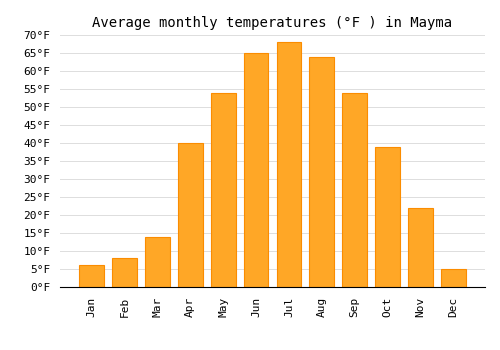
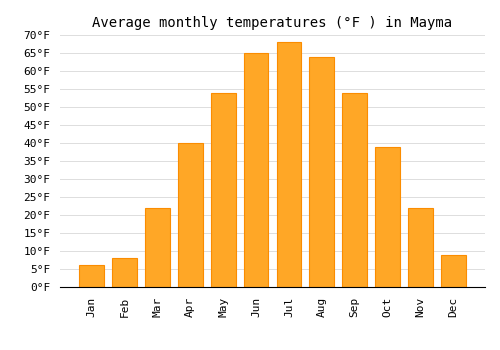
Mar: 14°F -> 22°F
Dec: 5°F -> 9°F
